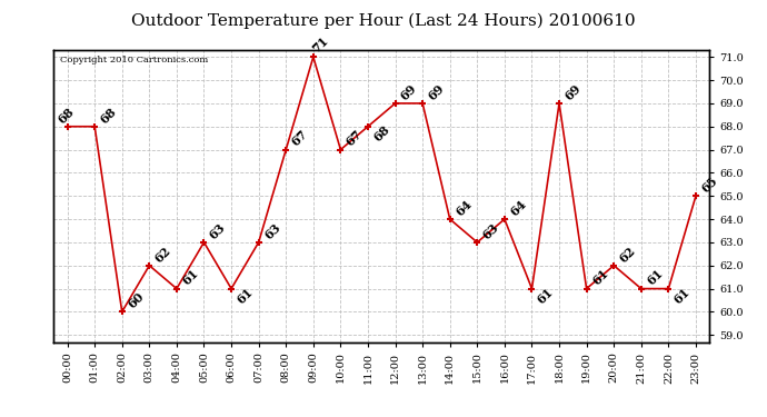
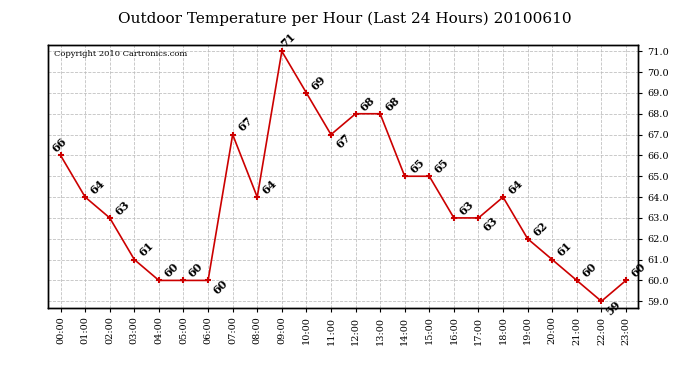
00:00: 68 -> 66
01:00: 68 -> 64
02:00: 60 -> 63
03:00: 62 -> 61
04:00: 61 -> 60
05:00: 63 -> 60
06:00: 61 -> 60
07:00: 63 -> 67
08:00: 67 -> 64
10:00: 67 -> 69
11:00: 68 -> 67
12:00: 69 -> 68
13:00: 69 -> 68
14:00: 64 -> 65
15:00: 63 -> 65
16:00: 64 -> 63
17:00: 61 -> 63
18:00: 69 -> 64
19:00: 61 -> 62
20:00: 62 -> 61
21:00: 61 -> 60
22:00: 61 -> 59
23:00: 65 -> 60
